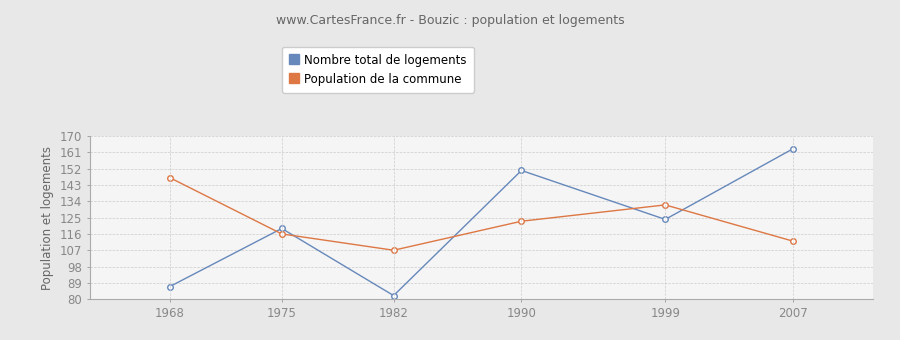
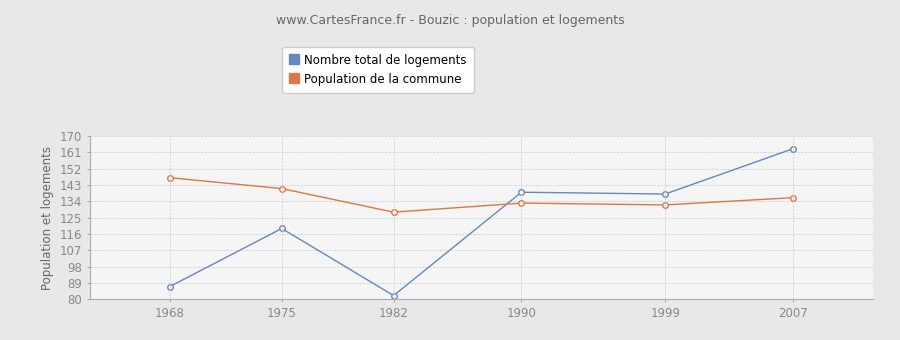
Population de la commune/1975: 116 -> 141
Population de la commune/1982: 107 -> 128
Nombre total de logements/1990: 151 -> 139
Population de la commune/1990: 123 -> 133
Nombre total de logements/1999: 124 -> 138
Population de la commune/2007: 112 -> 136
